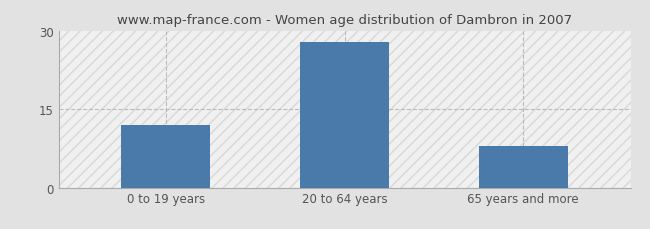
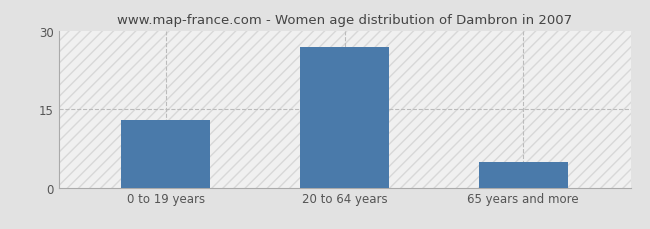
0 to 19 years: 12 -> 13
20 to 64 years: 28 -> 27
65 years and more: 8 -> 5
